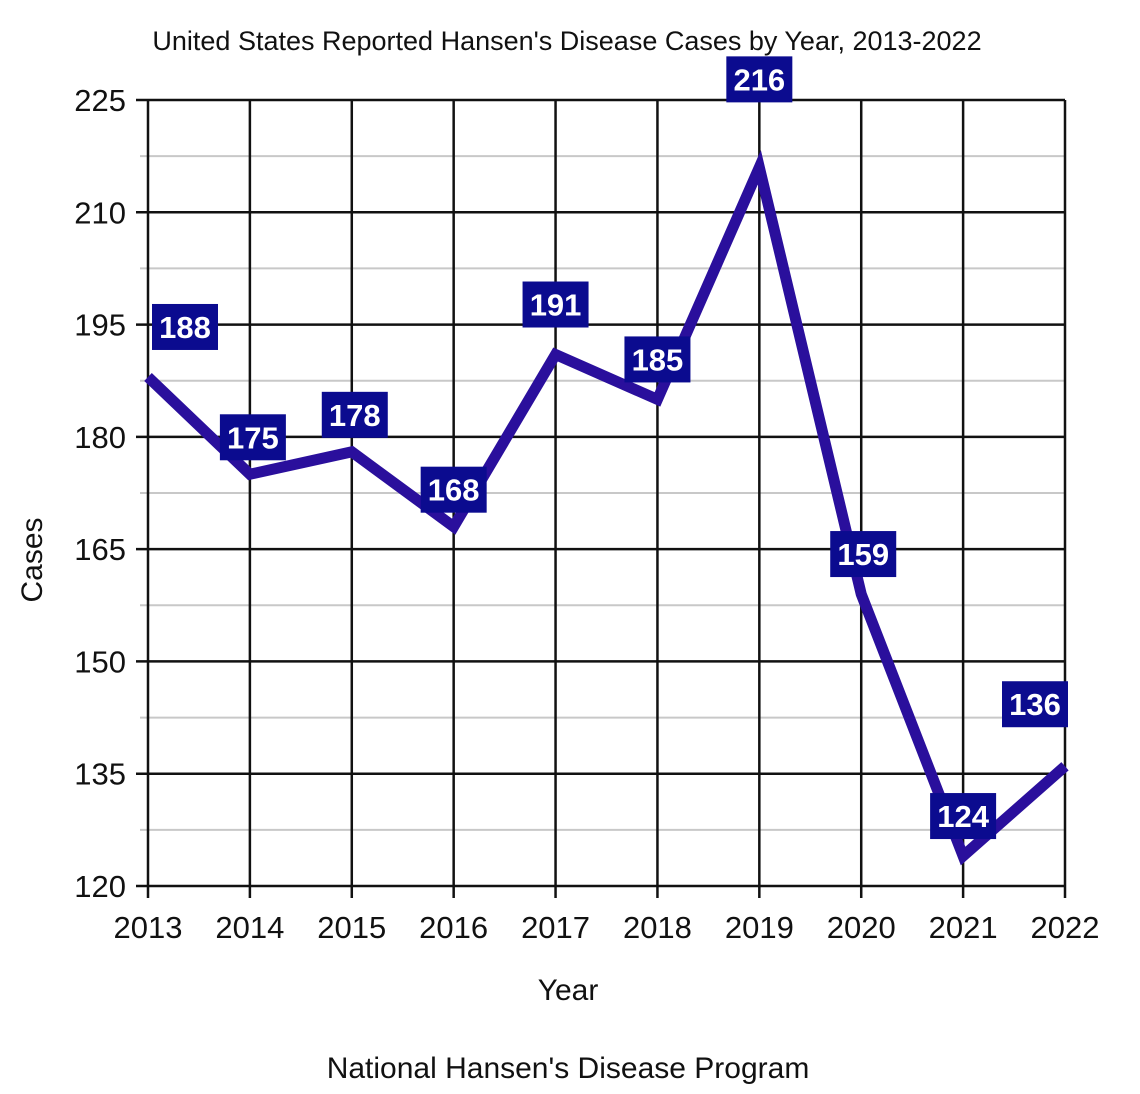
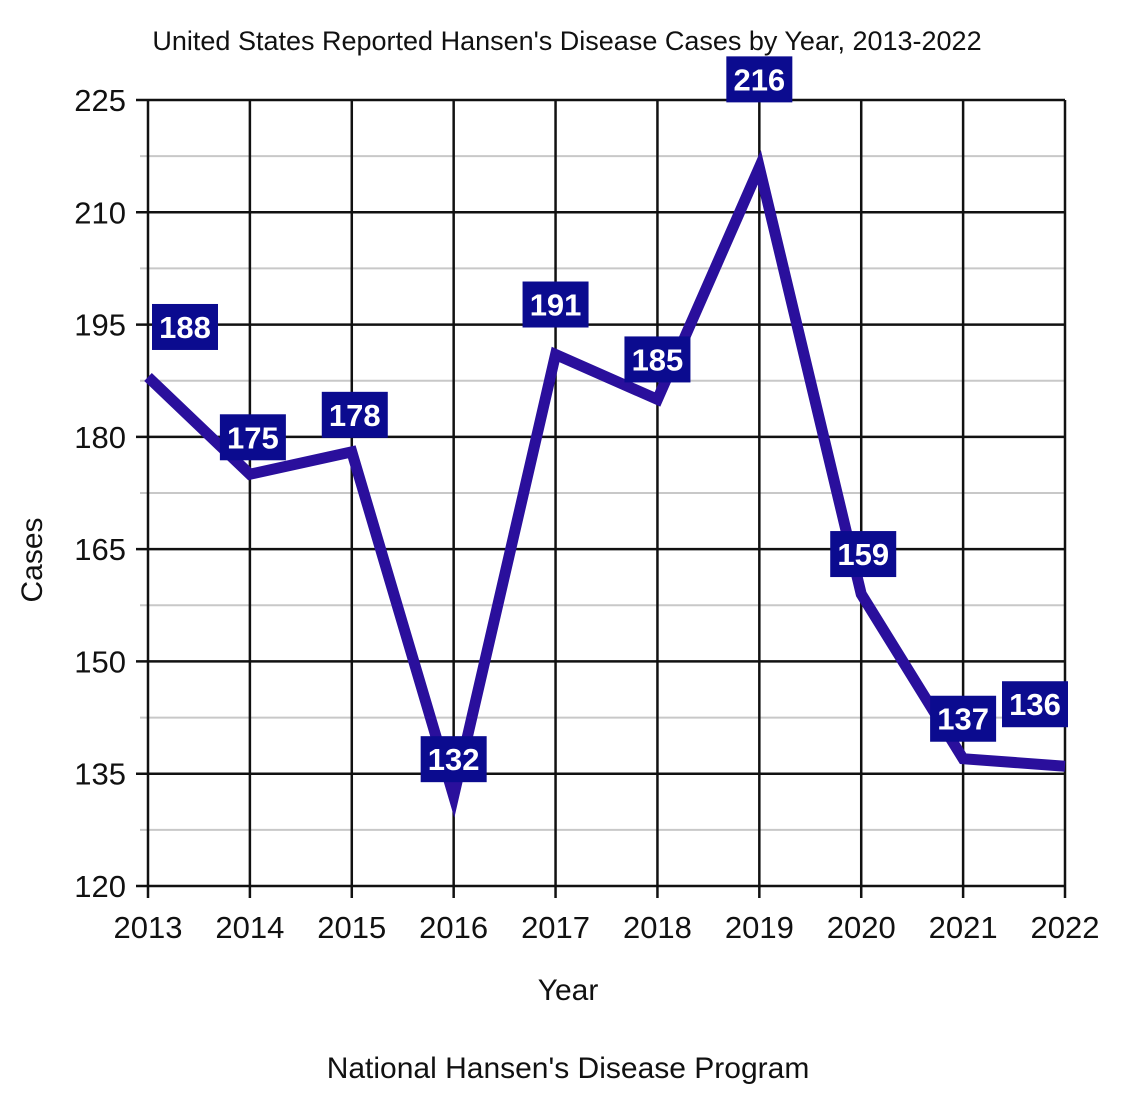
2016: 168 -> 132
2021: 124 -> 137
